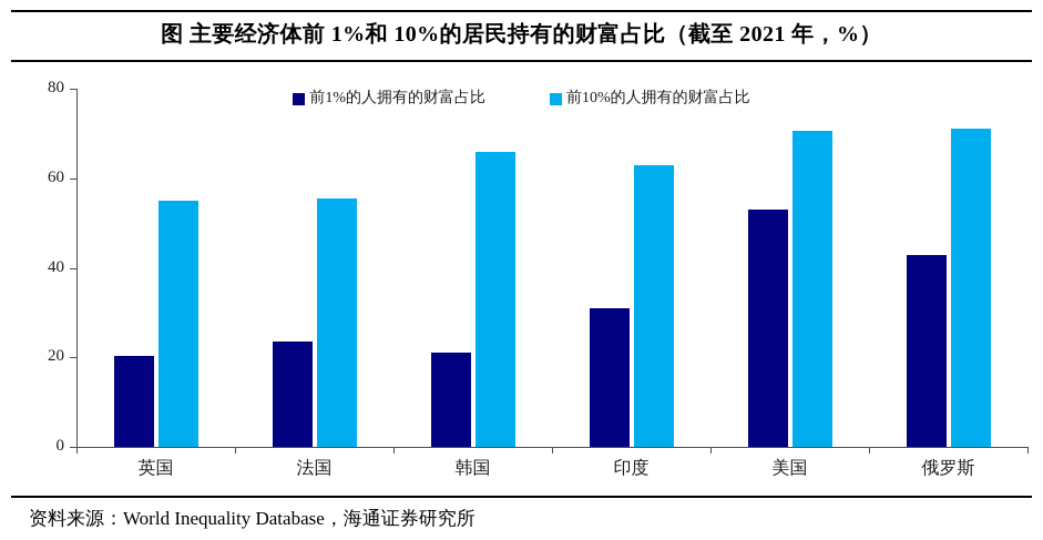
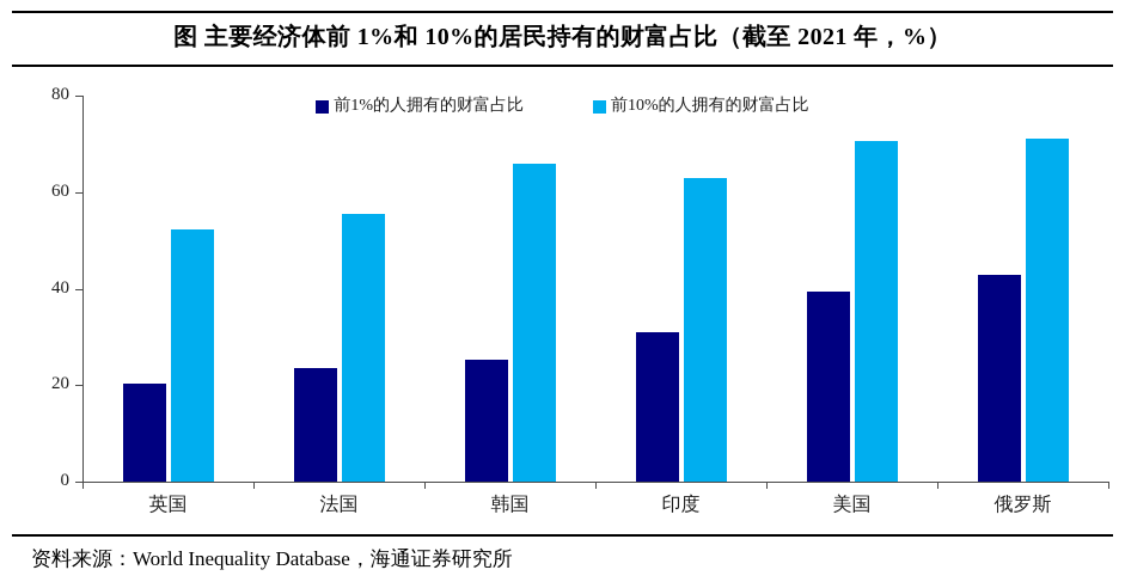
前10%的人拥有的财富占比/英国: 55 -> 52
前1%的人拥有的财富占比/韩国: 21 -> 25
前1%的人拥有的财富占比/美国: 53 -> 39
